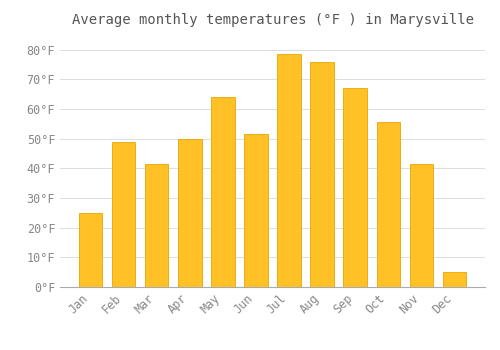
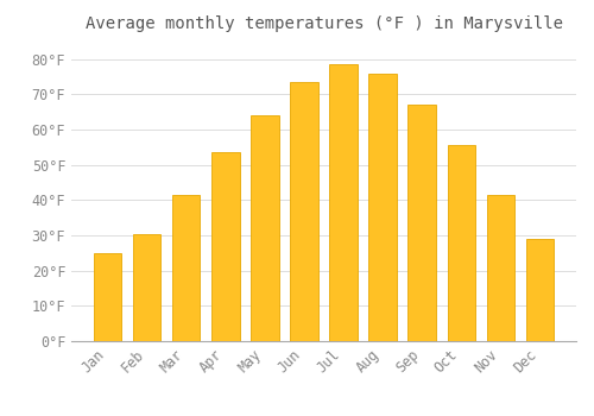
Feb: 49.0°F -> 30.5°F
Apr: 50.0°F -> 53.5°F
Jun: 51.5°F -> 73.5°F
Dec: 5.0°F -> 29.0°F
